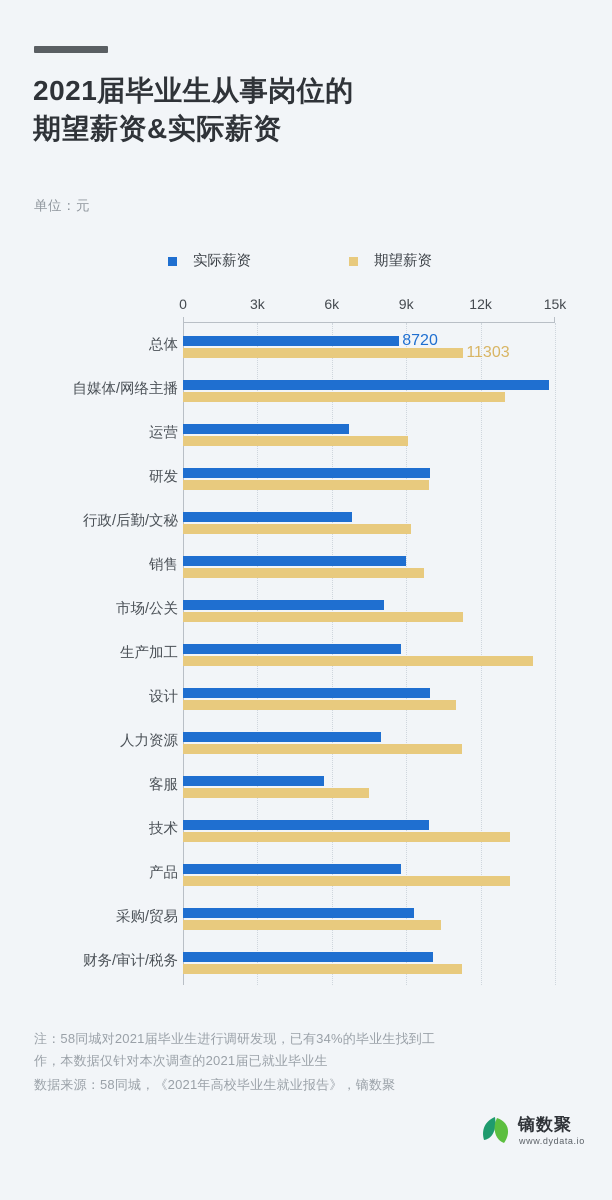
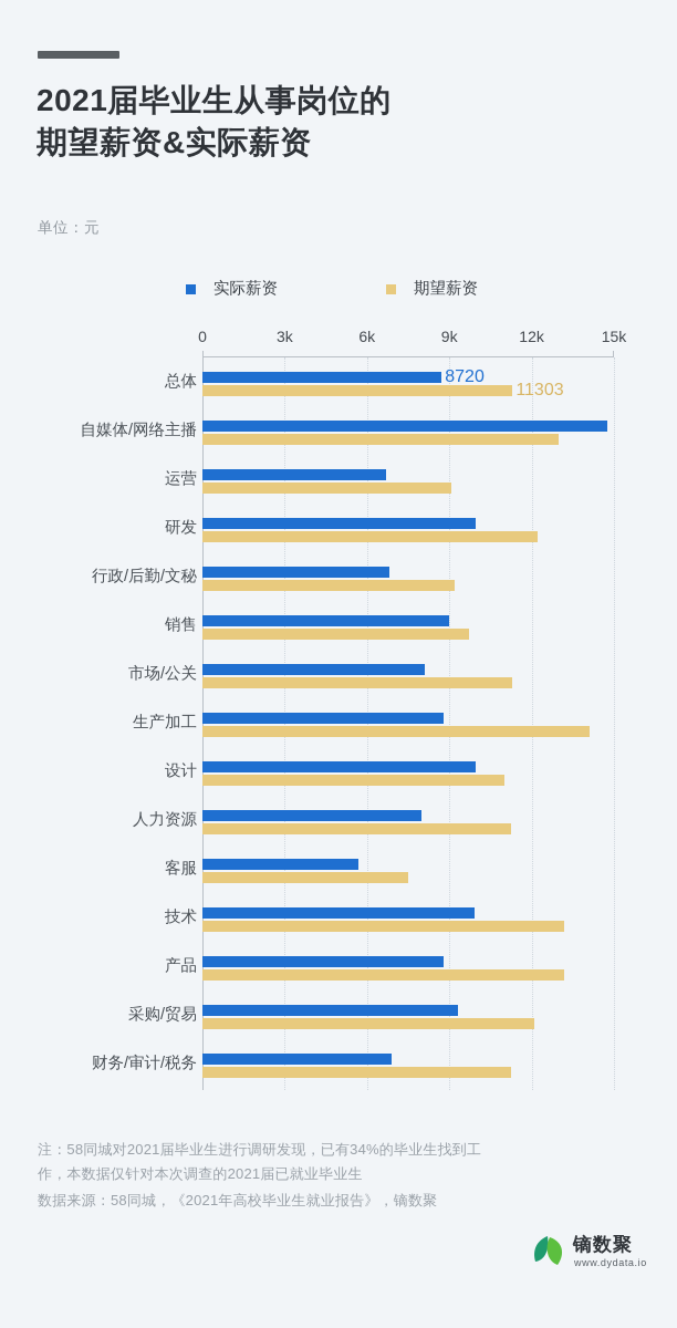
期望薪资/研发: 9.9k -> 12.2k
期望薪资/采购/贸易: 10.4k -> 12.1k
实际薪资/财务/审计/税务: 10.1k -> 6.9k
